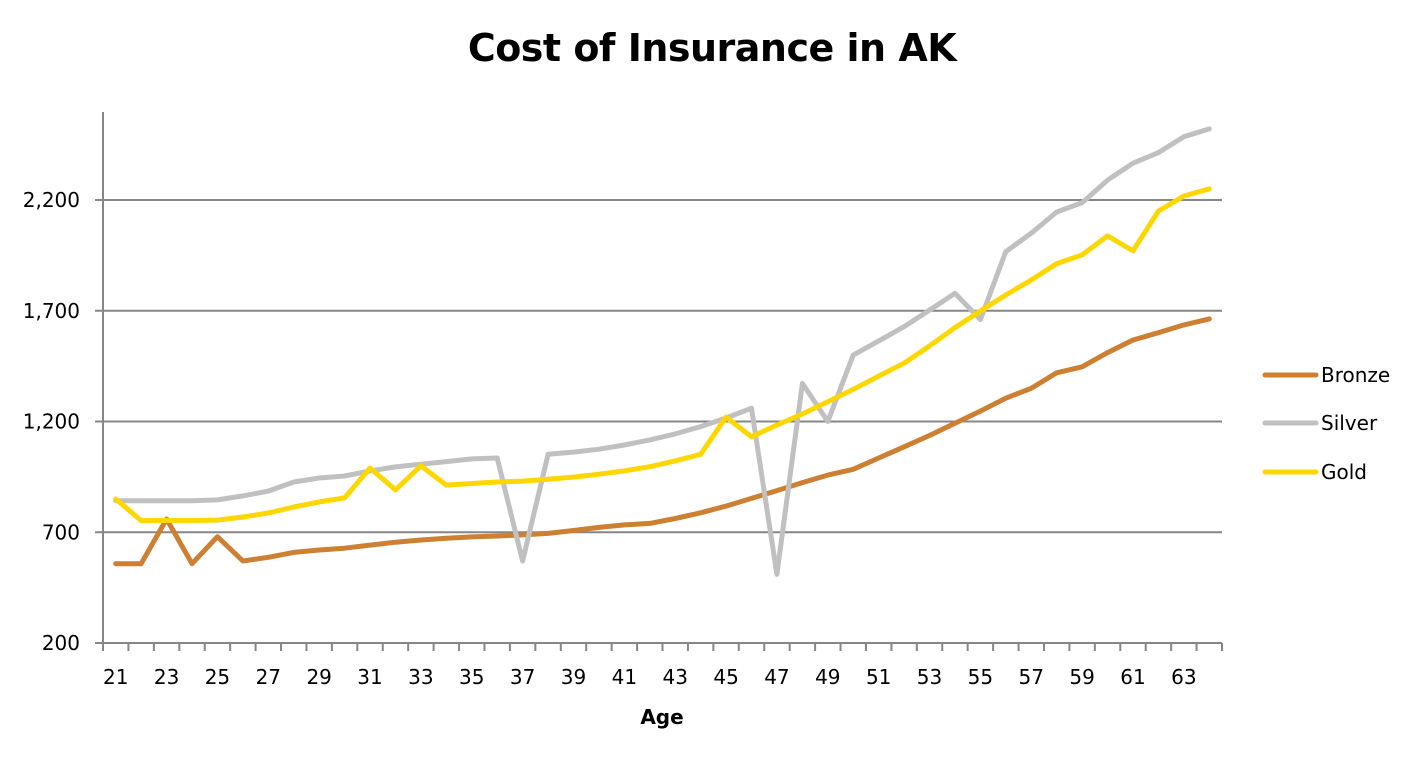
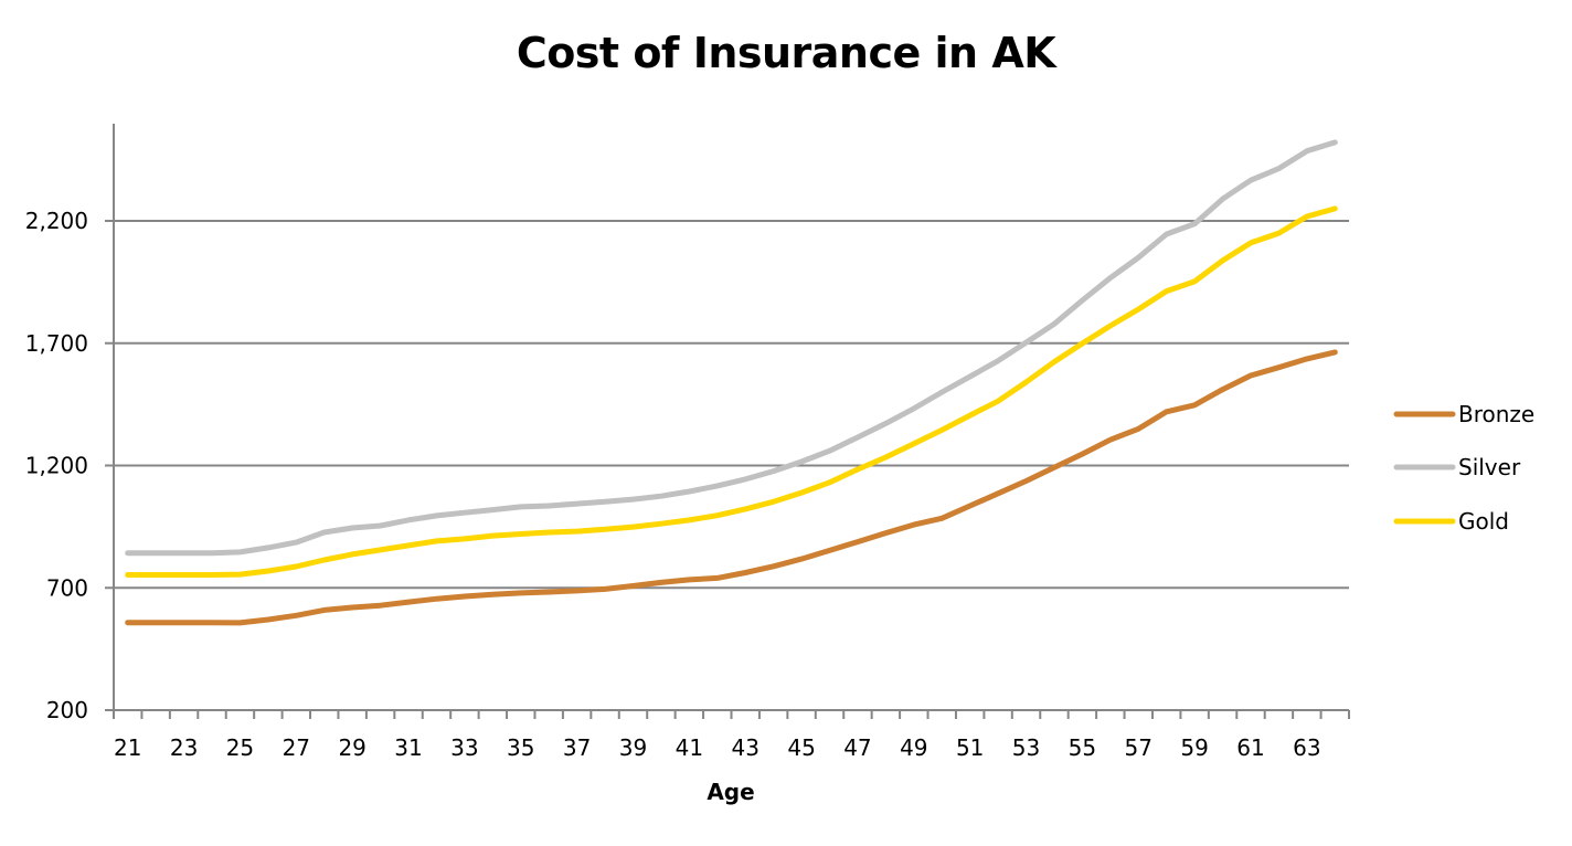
Gold/21: 850 -> 750
Bronze/23: 760 -> 560
Bronze/25: 680 -> 560
Gold/31: 990 -> 870
Gold/33: 1000 -> 900
Silver/37: 570 -> 1040
Gold/45: 1220 -> 1090
Silver/47: 510 -> 1320
Silver/49: 1200 -> 1430
Silver/55: 1660 -> 1880
Gold/61: 1970 -> 2110
